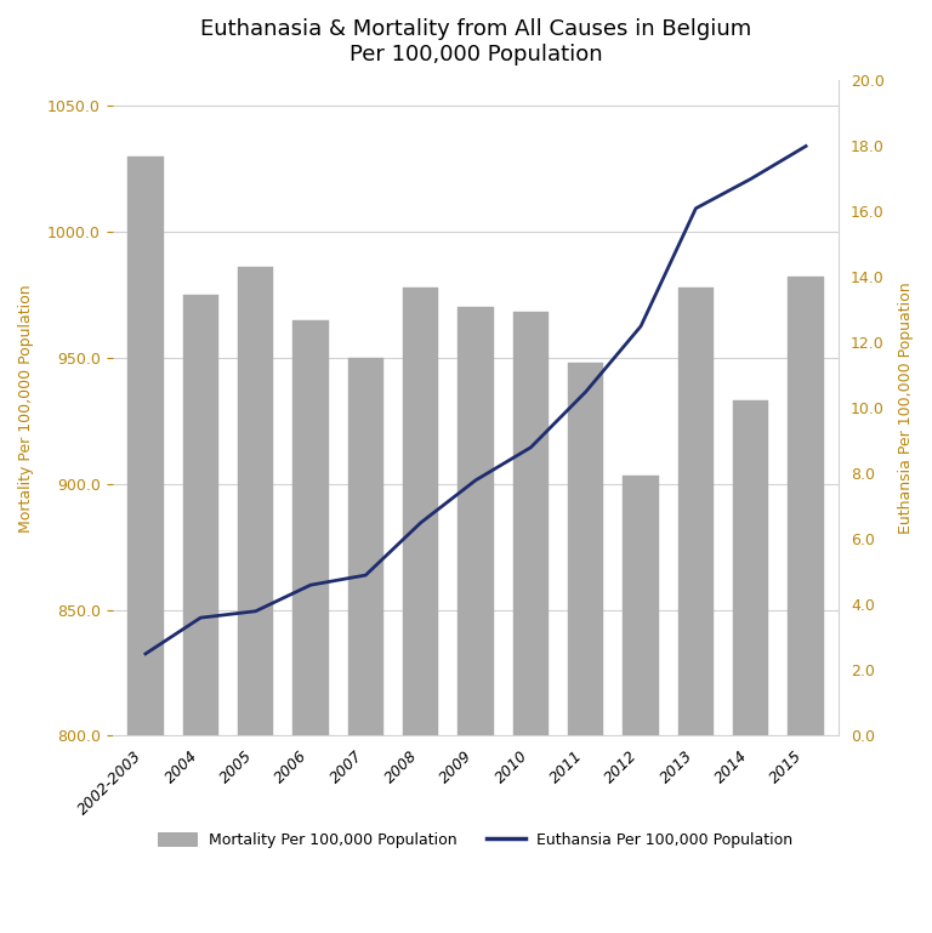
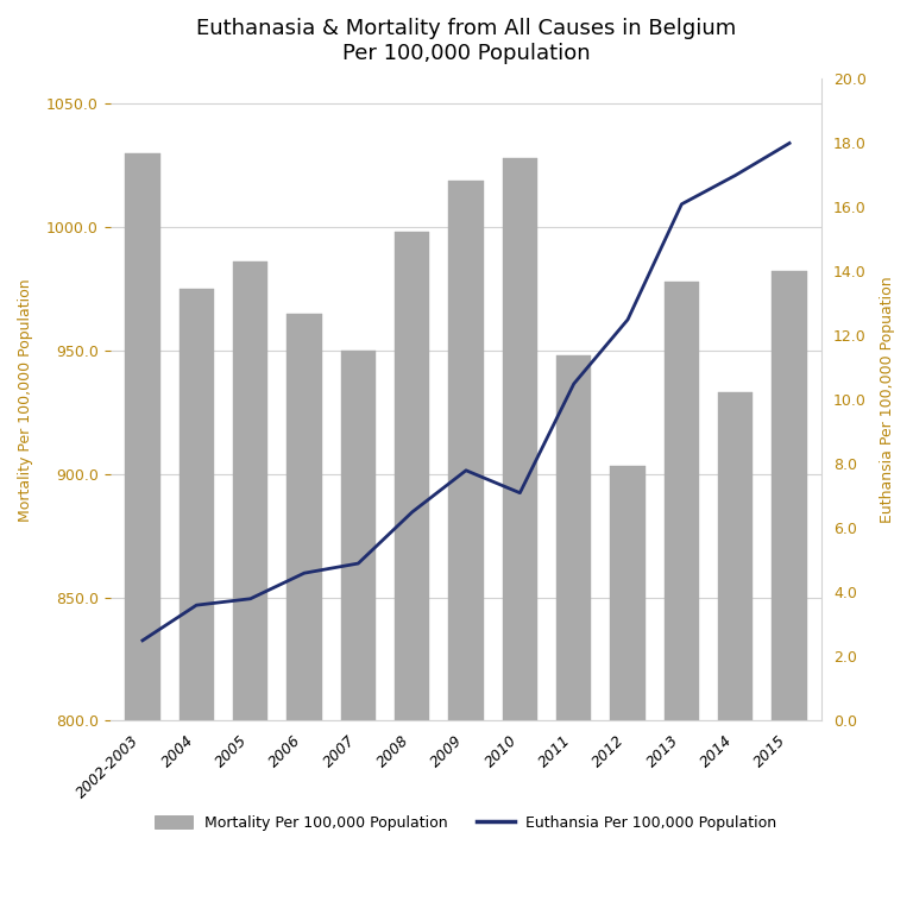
Mortality Per 100,000 Population/2008: 978 -> 998
Mortality Per 100,000 Population/2009: 970 -> 1019
Mortality Per 100,000 Population/2010: 968 -> 1028
Euthansia Per 100,000 Population/2010: 8.8 -> 7.1
